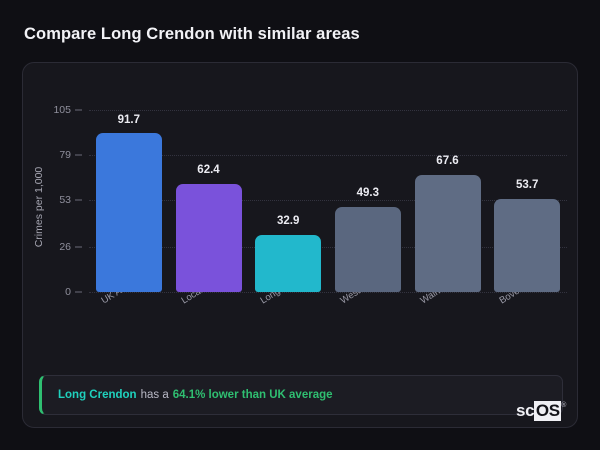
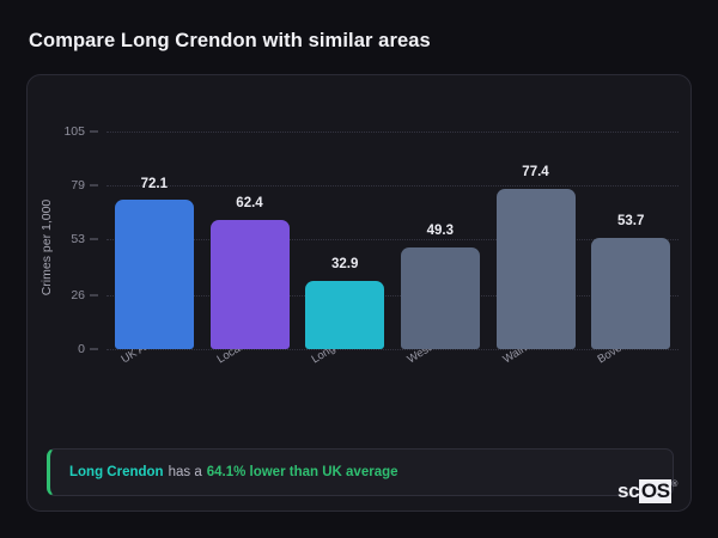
UK Average: 91.7 -> 72.1
Wainfleet ...: 67.6 -> 77.4
